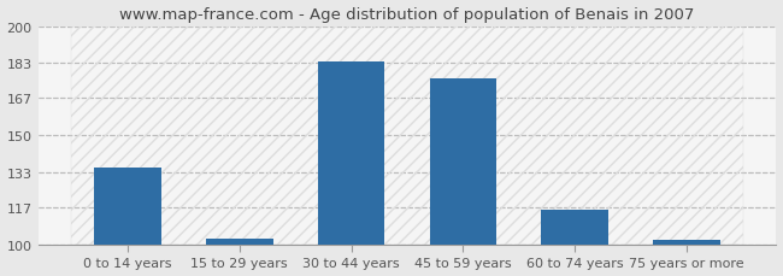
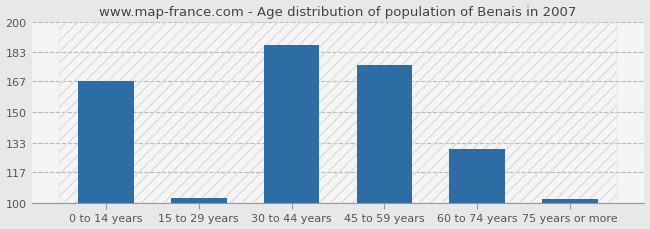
0 to 14 years: 135 -> 167
30 to 44 years: 184 -> 187
60 to 74 years: 116 -> 130
